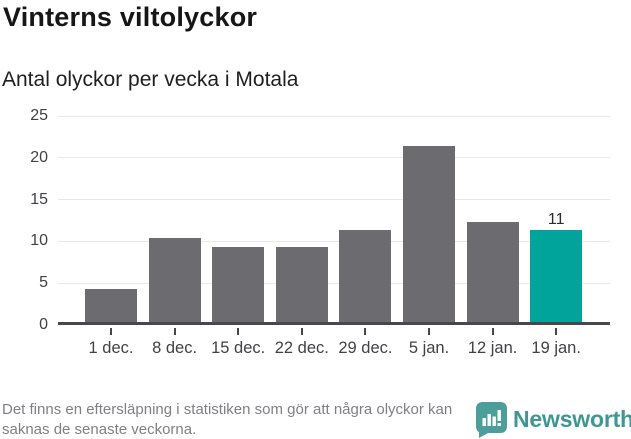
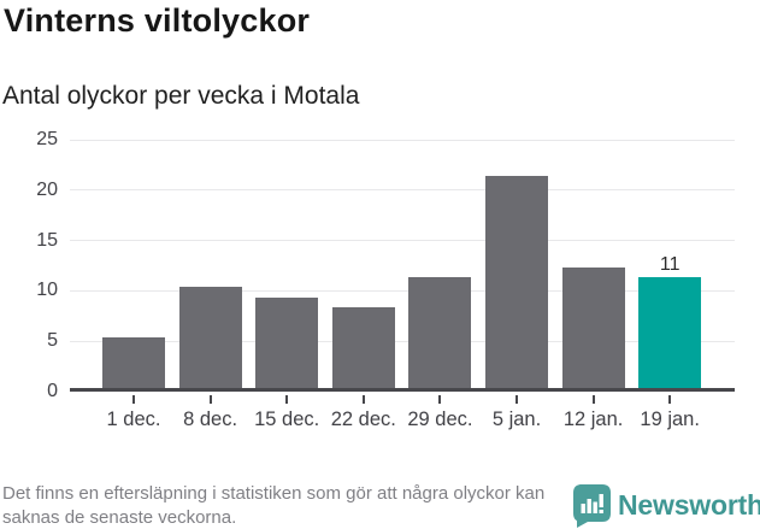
1 dec.: 4 -> 5
22 dec.: 9 -> 8
